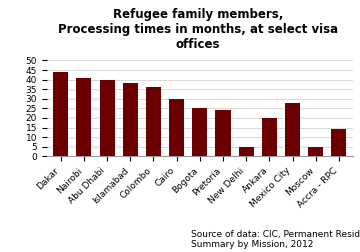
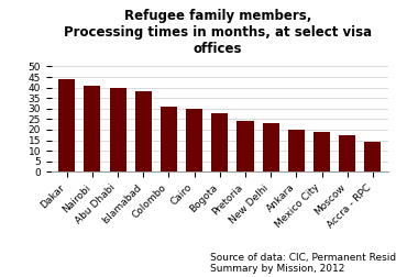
Colombo: 36 -> 31
Bogota: 25 -> 28
New Delhi: 5 -> 23
Mexico City: 28 -> 19
Moscow: 5 -> 18
